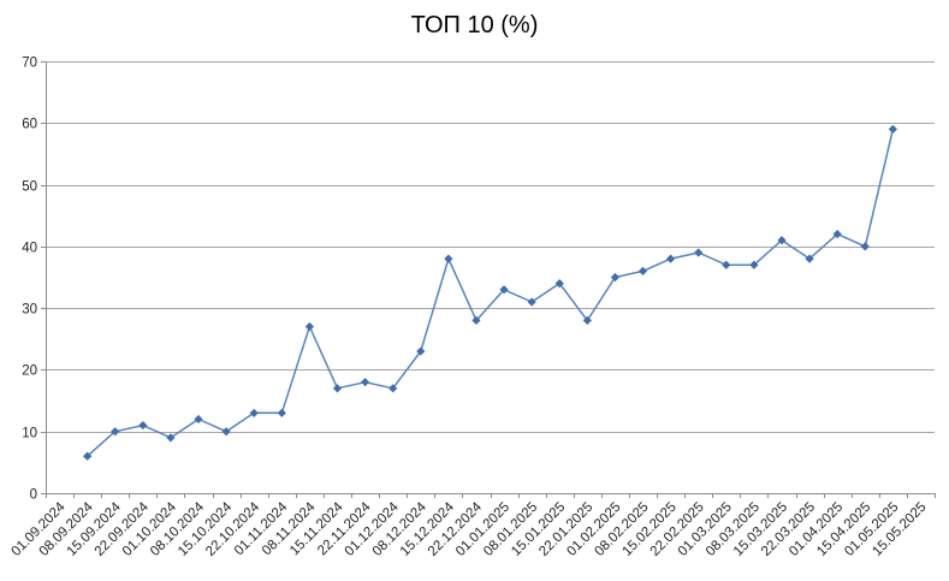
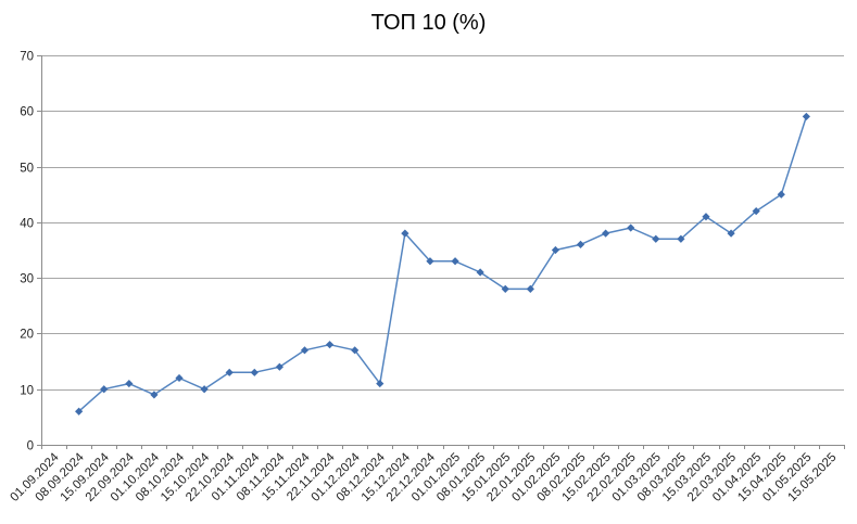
08.11.2024: 27 -> 14
08.12.2024: 23 -> 11
22.12.2024: 28 -> 33
15.01.2025: 34 -> 28
15.04.2025: 40 -> 45
